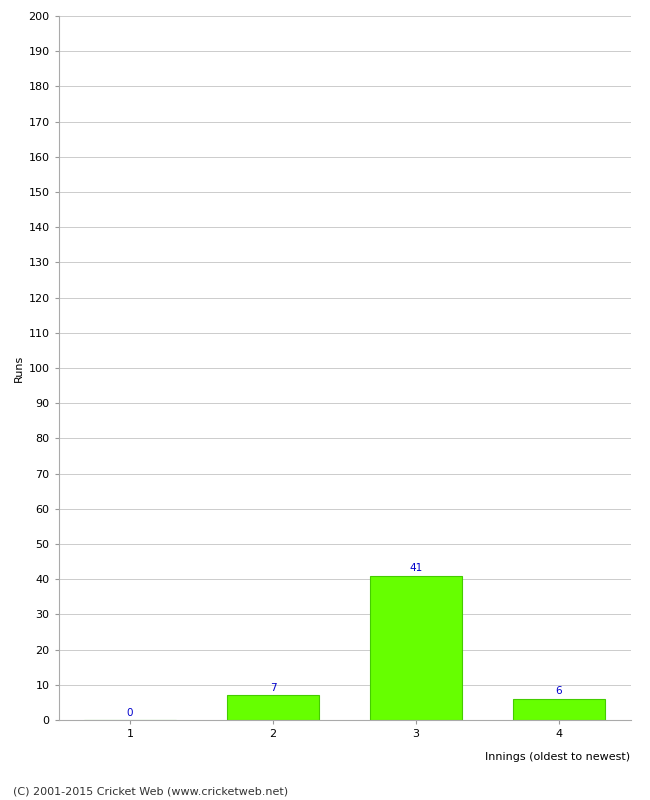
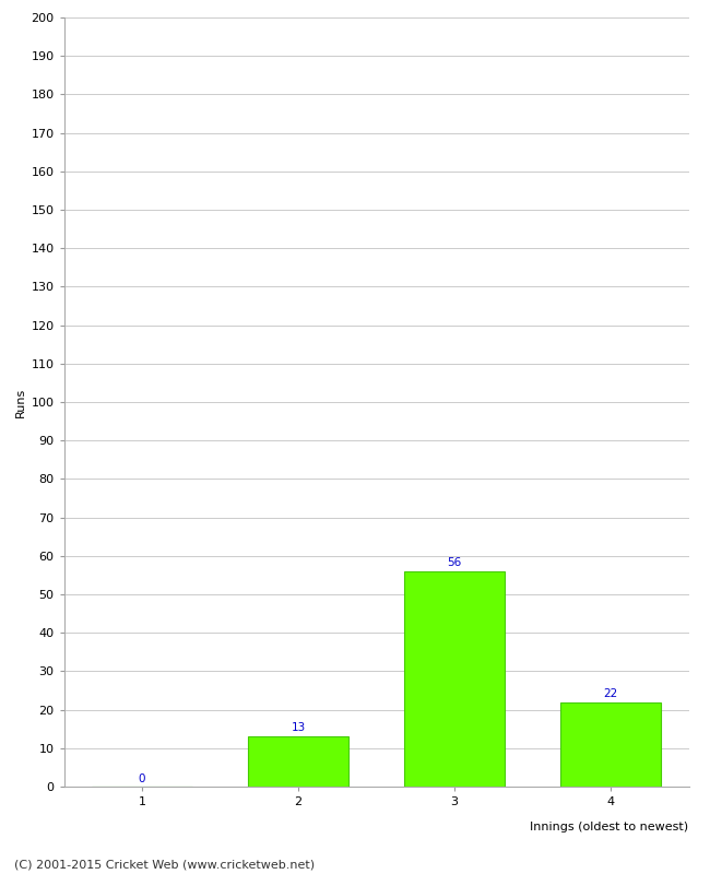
2: 7 -> 13
3: 41 -> 56
4: 6 -> 22
